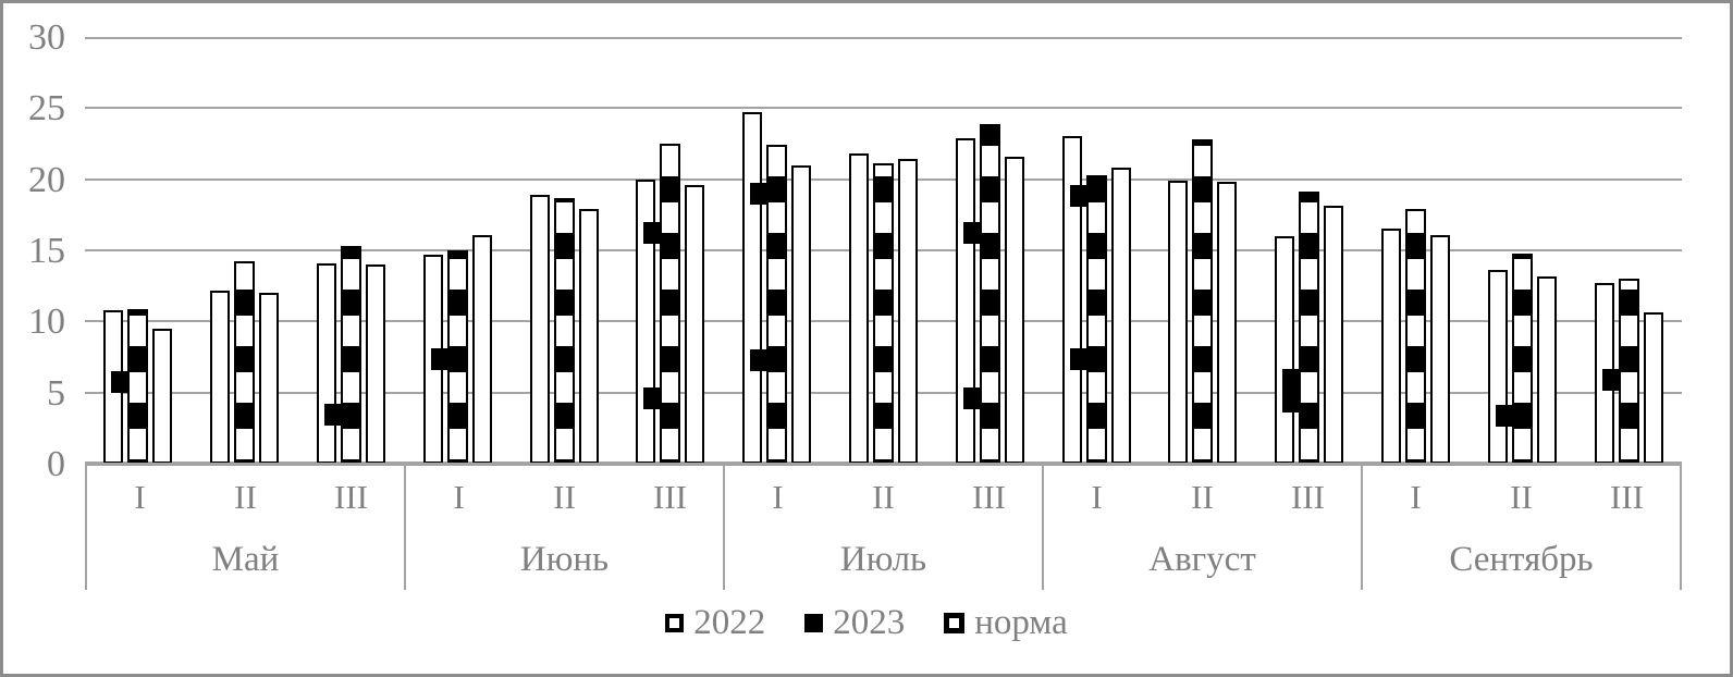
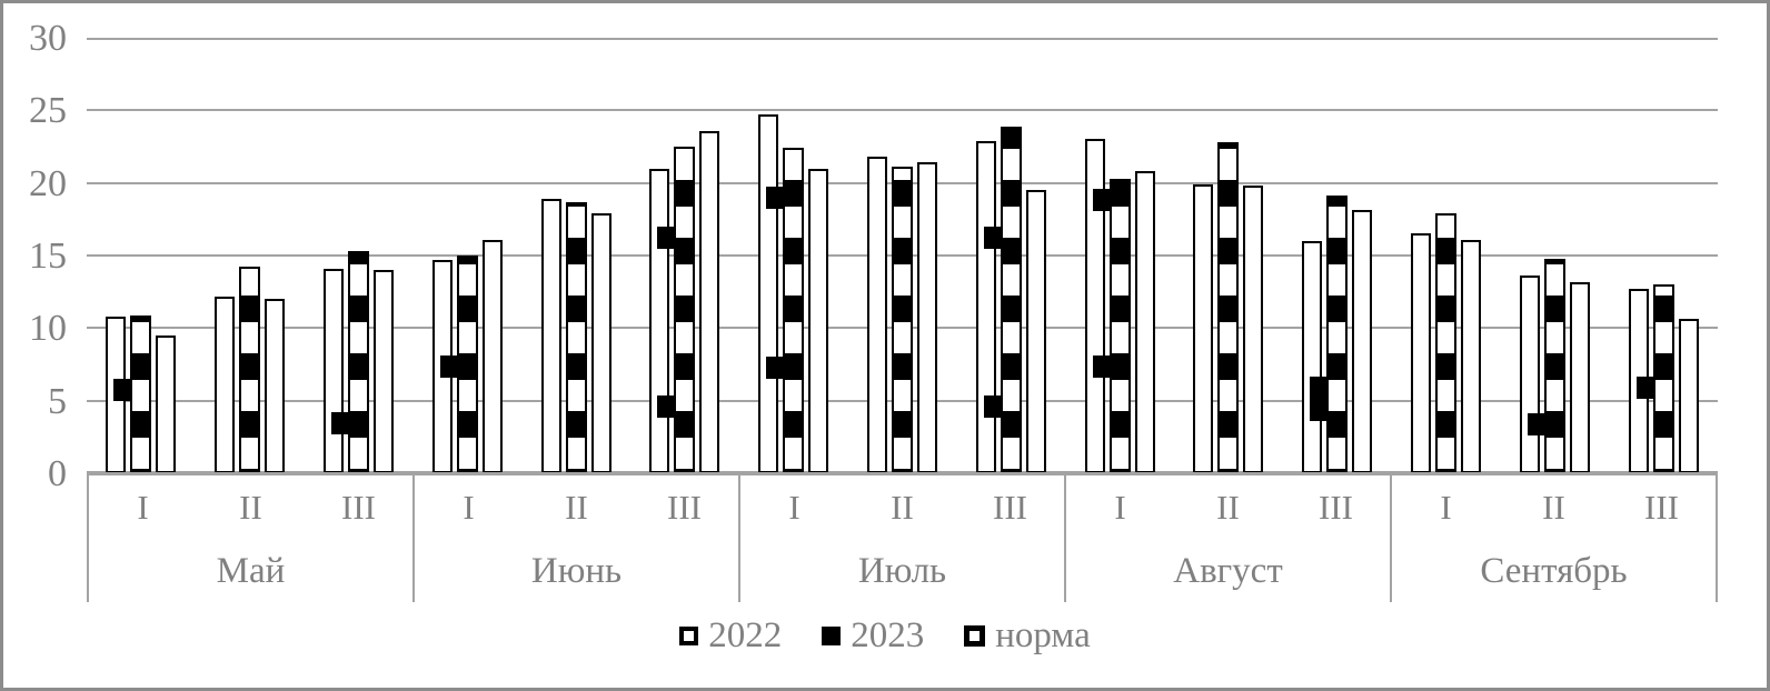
2022/Июнь III: 20.0 -> 21.0
норма/Июнь III: 19.6 -> 23.6
норма/Июль III: 21.6 -> 19.5
